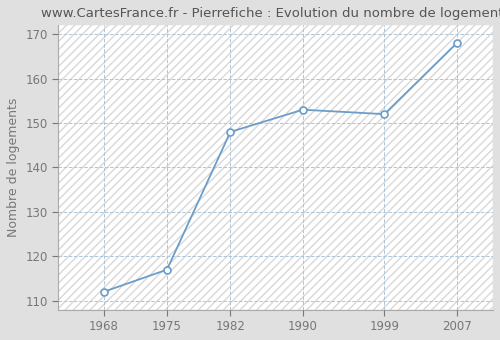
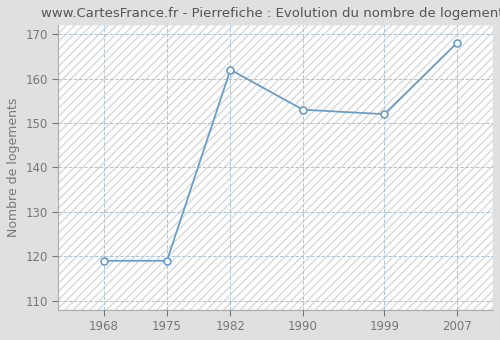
1968: 112 -> 119
1975: 117 -> 119
1982: 148 -> 162
